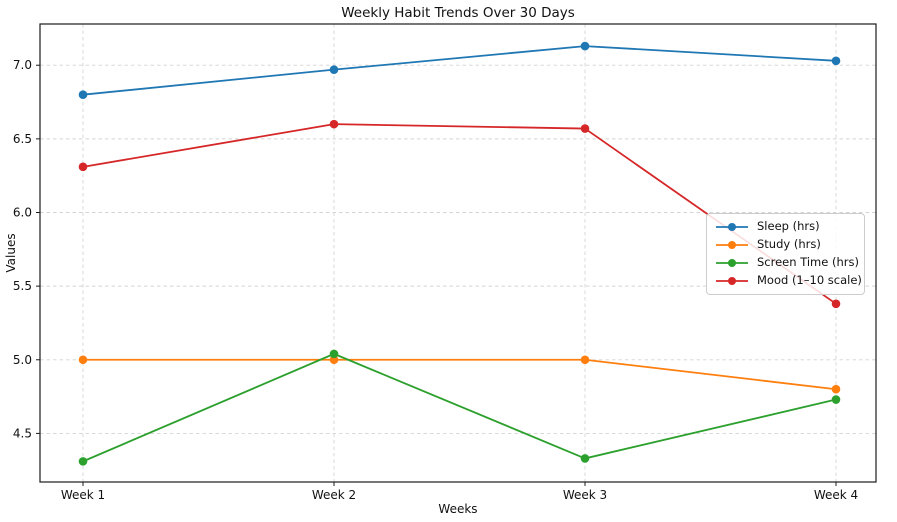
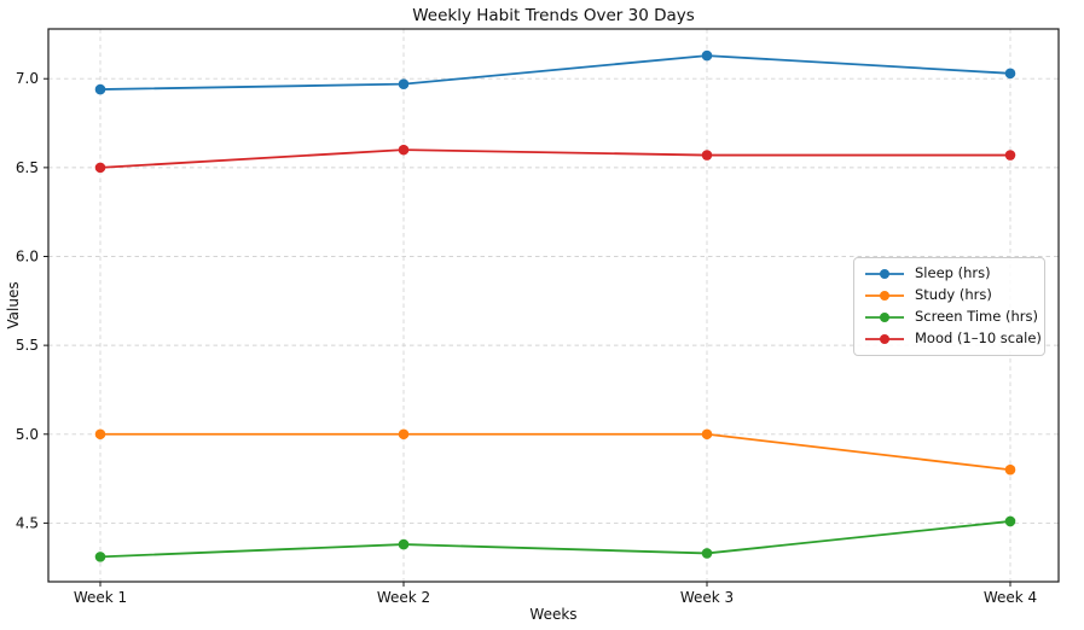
Sleep (hrs)/Week 1: 6.80 -> 6.94
Mood (1–10 scale)/Week 1: 6.31 -> 6.50
Screen Time (hrs)/Week 2: 5.04 -> 4.38
Screen Time (hrs)/Week 4: 4.73 -> 4.51
Mood (1–10 scale)/Week 4: 5.38 -> 6.57
